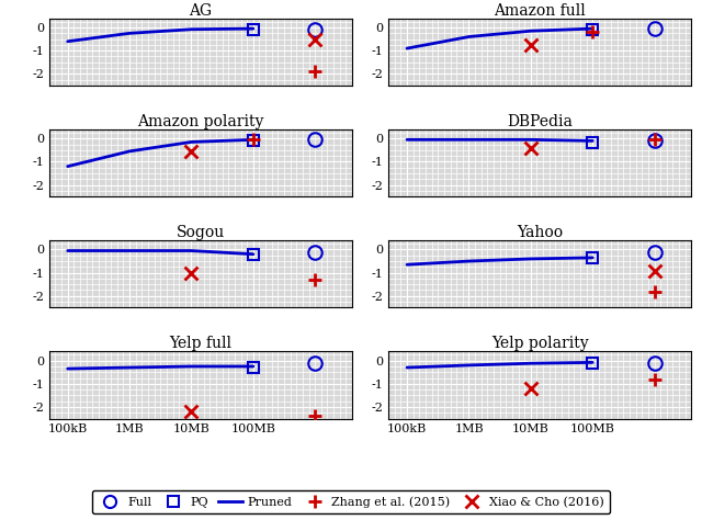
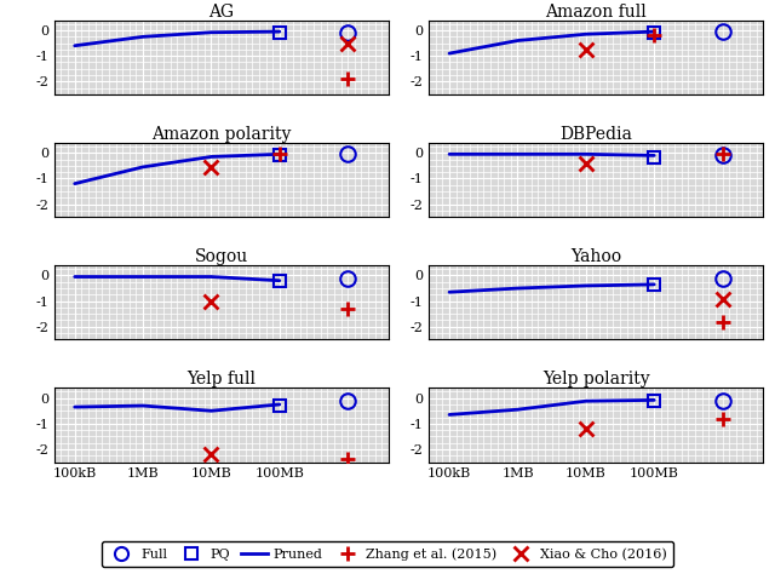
Yelp full/10MB: -0.25 -> -0.50
Yelp polarity/100kB: -0.30 -> -0.65
Yelp polarity/1MB: -0.20 -> -0.45
